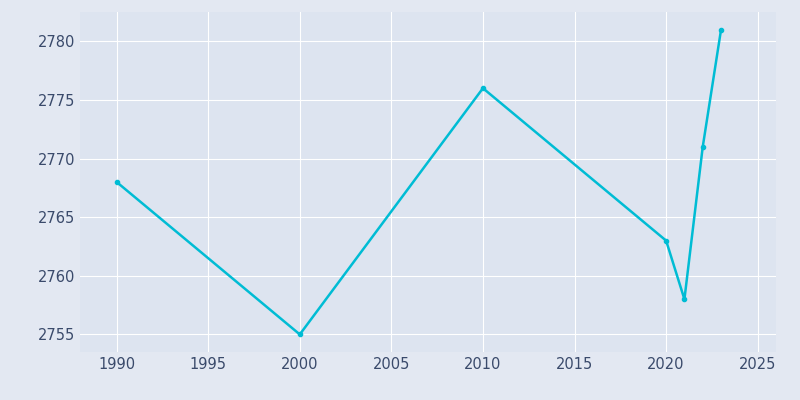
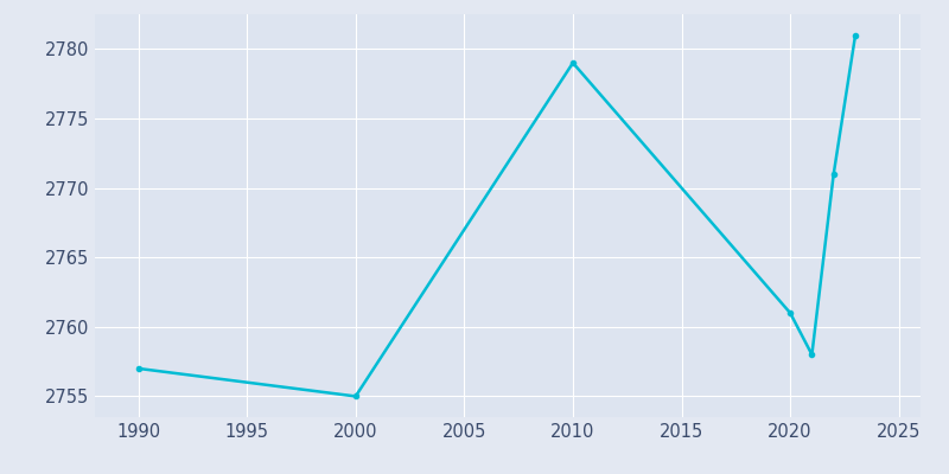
1990: 2768 -> 2757
2010: 2776 -> 2779
2020: 2763 -> 2761
